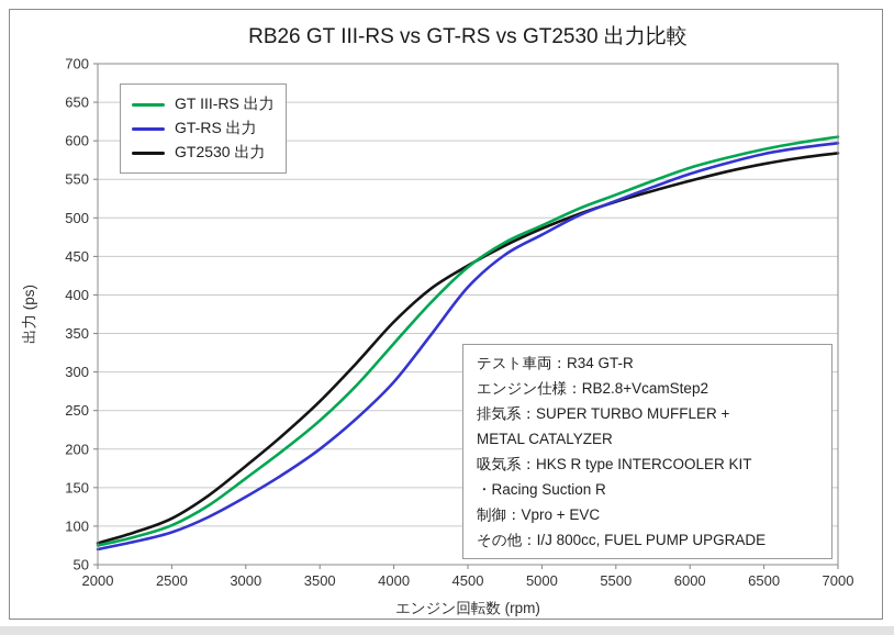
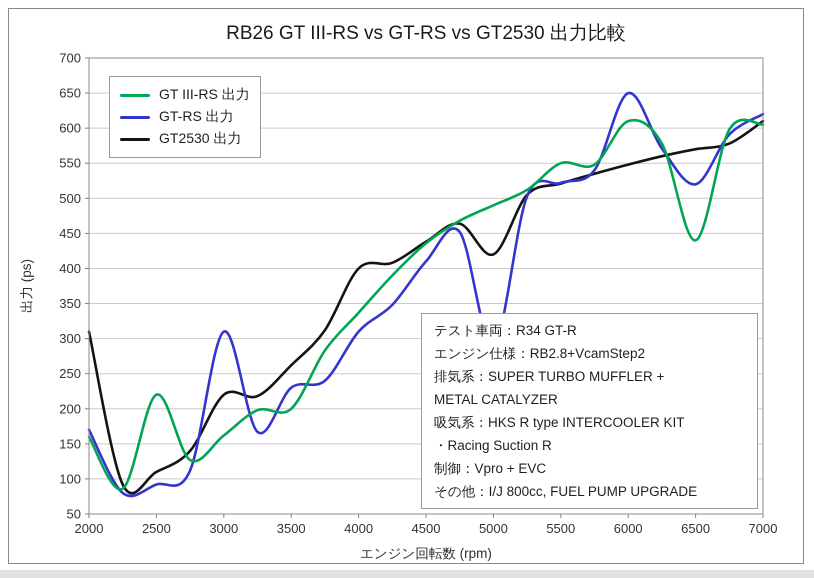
GT III-RS 出力/2000: 80 -> 160
GT-RS 出力/2000: 70 -> 170
GT2530 出力/2000: 80 -> 310
GT III-RS 出力/2500: 100 -> 220
GT-RS 出力/3000: 140 -> 310
GT2530 出力/3000: 180 -> 220
GT III-RS 出力/3500: 240 -> 200
GT-RS 出力/3500: 200 -> 230
GT-RS 出力/4000: 290 -> 310
GT2530 出力/4000: 360 -> 400
GT-RS 出力/5000: 480 -> 290
GT2530 出力/5000: 490 -> 420
GT III-RS 出力/5500: 530 -> 550
GT III-RS 出力/6000: 560 -> 610
GT-RS 出力/6000: 560 -> 650
GT III-RS 出力/6500: 590 -> 440
GT-RS 出力/6500: 580 -> 520
GT-RS 出力/7000: 600 -> 620
GT2530 出力/7000: 580 -> 610
